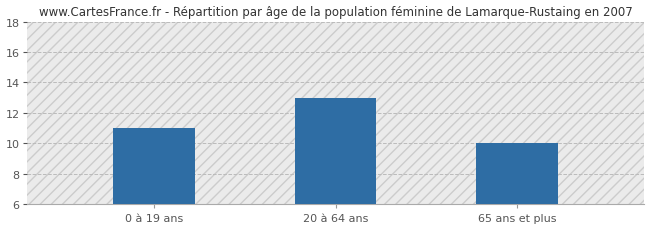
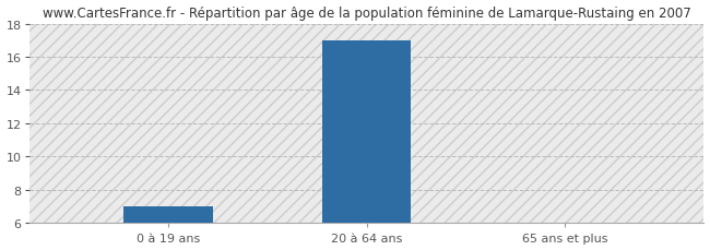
0 à 19 ans: 11 -> 7
20 à 64 ans: 13 -> 17
65 ans et plus: 10 -> 6
